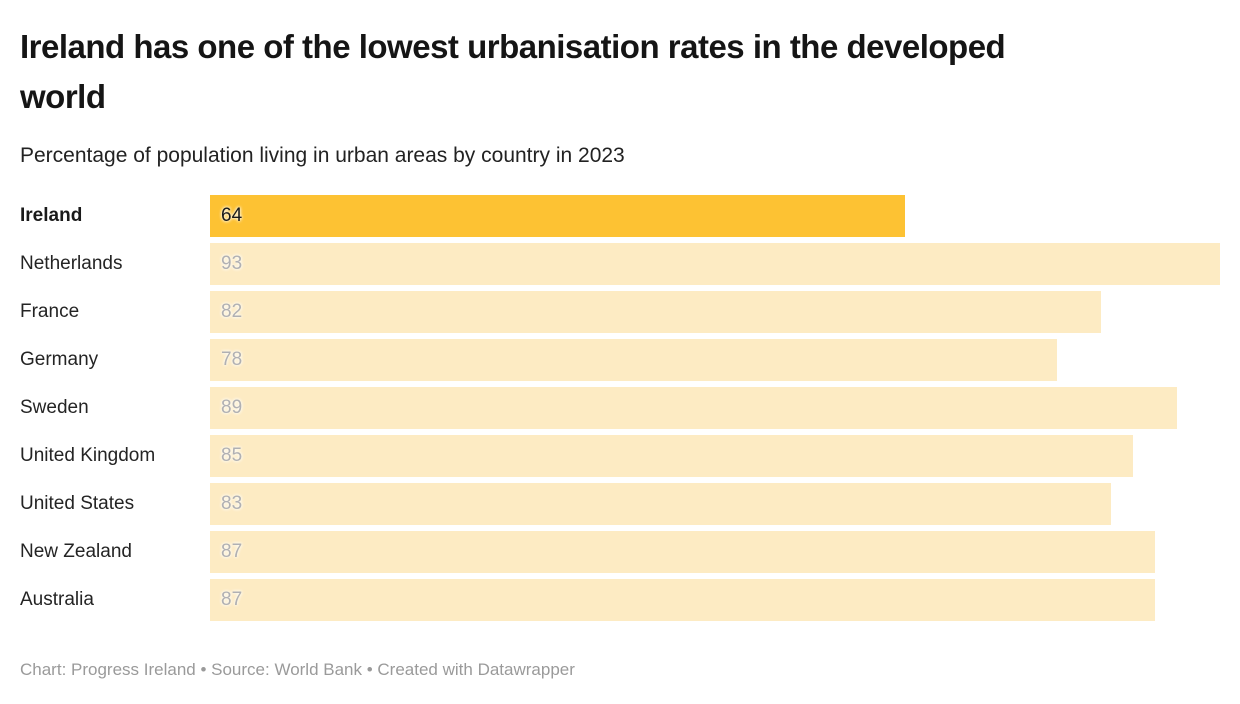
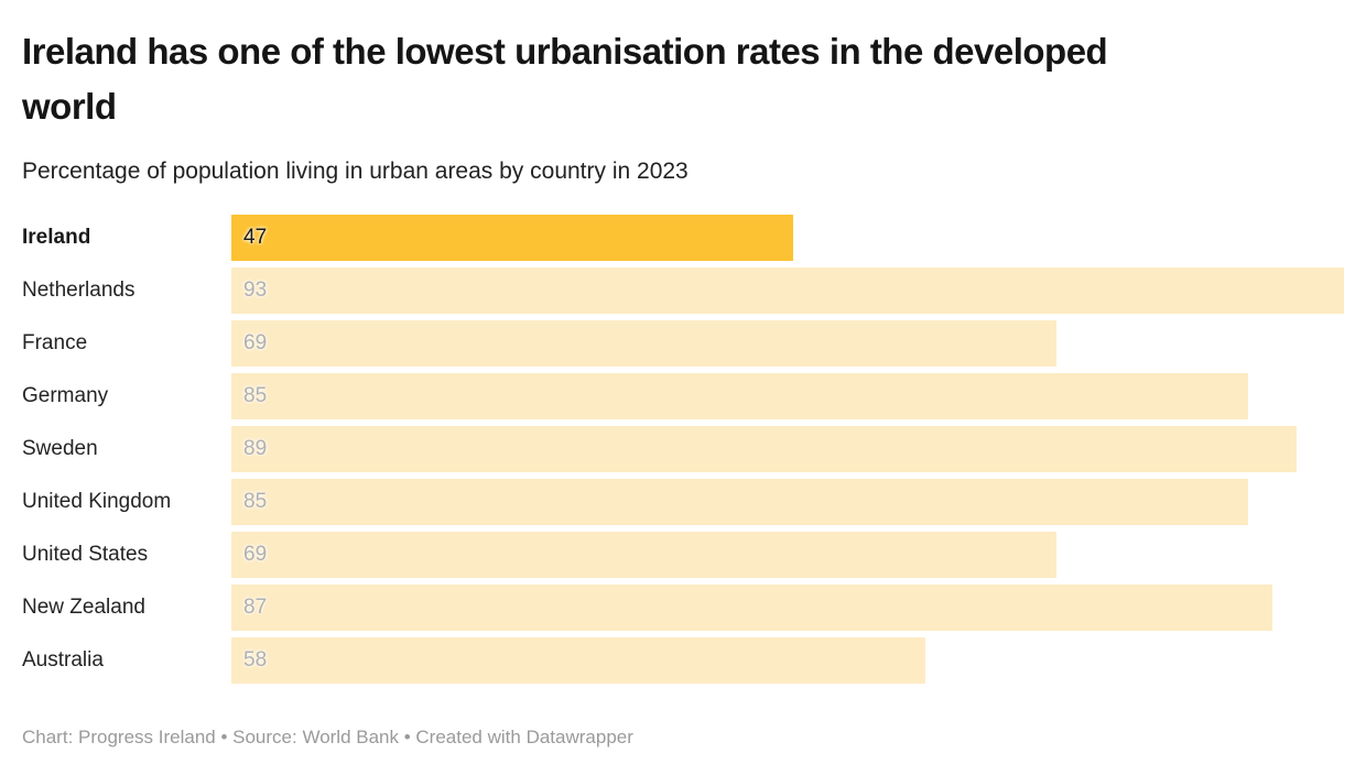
Ireland: 64 -> 47
France: 82 -> 69
Germany: 78 -> 85
United States: 83 -> 69
Australia: 87 -> 58
